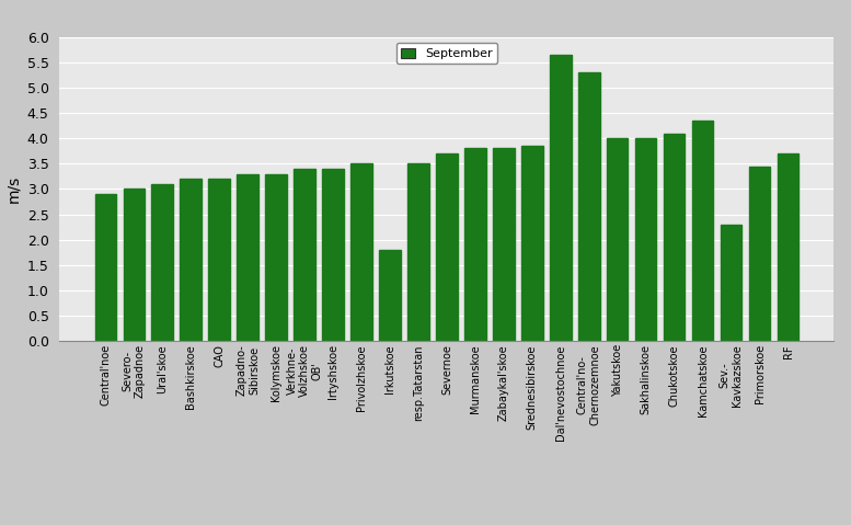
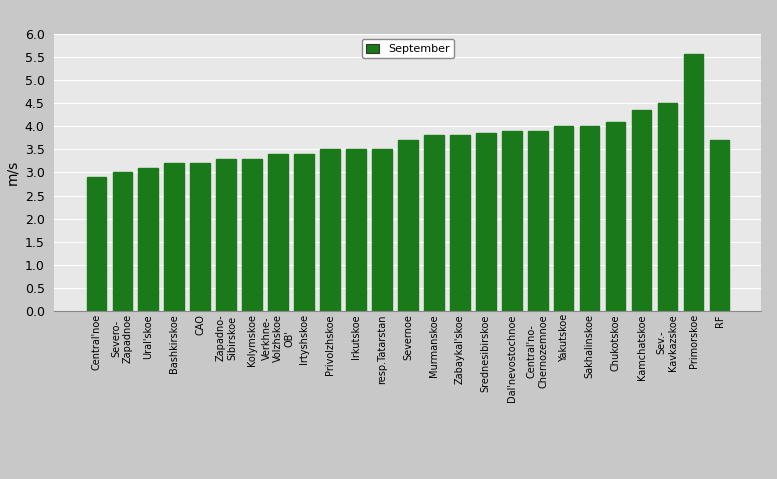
Irkutskoe: 1.80 -> 3.50
Dal'nevostochnoe: 5.65 -> 3.90
Central'no- Chernozemnoe: 5.30 -> 3.90
Sev.- Kavkazskoe: 2.30 -> 4.50
Primorskoe: 3.45 -> 5.55
